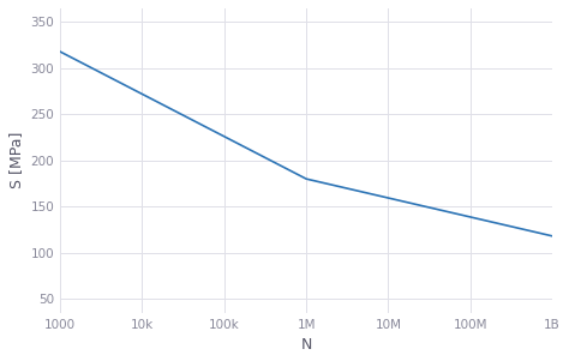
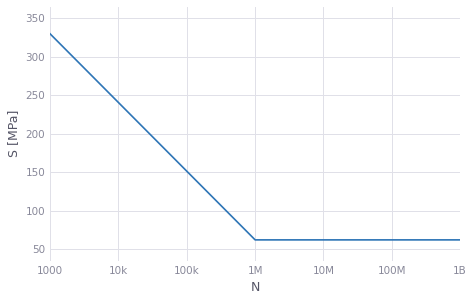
1000: 318 -> 330
1M: 180 -> 62
1B: 118 -> 62
